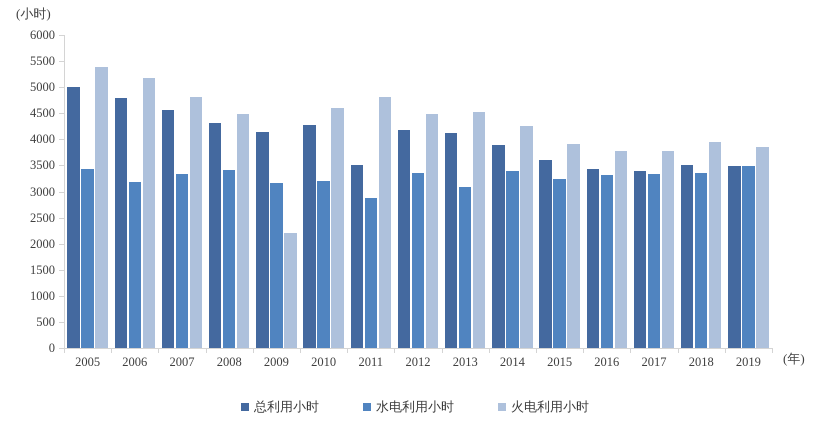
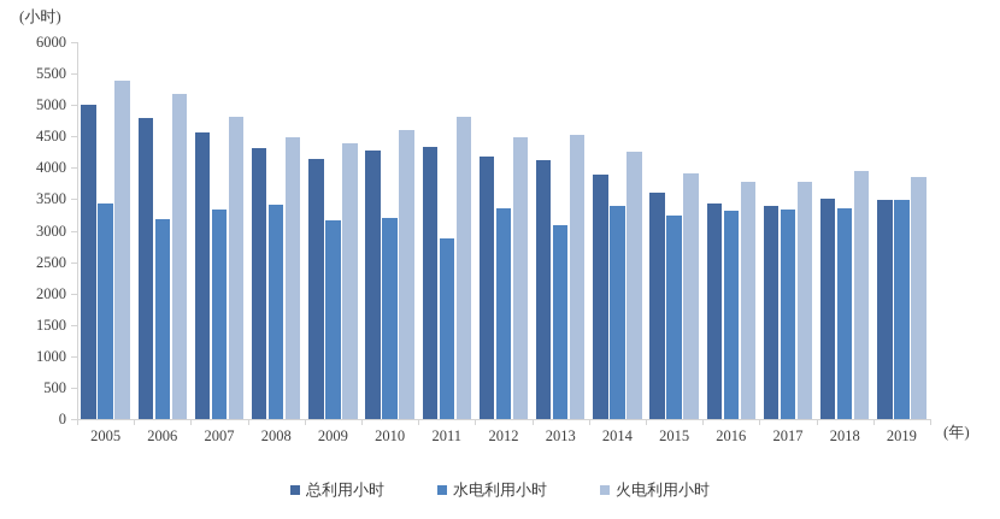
火电利用小时/2009: 2200 -> 4400
总利用小时/2011: 3500 -> 4300
